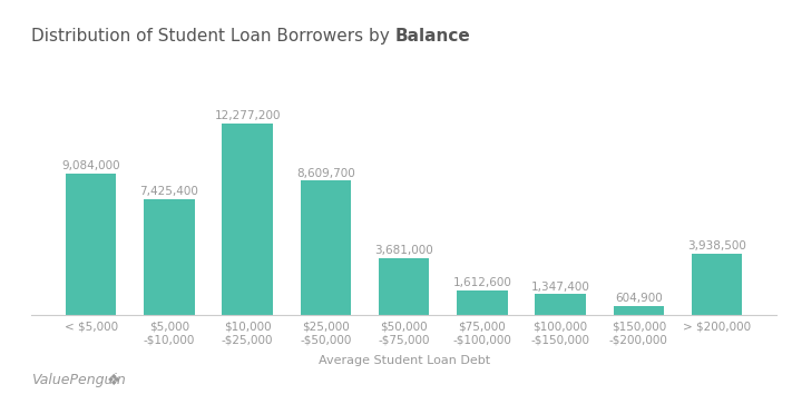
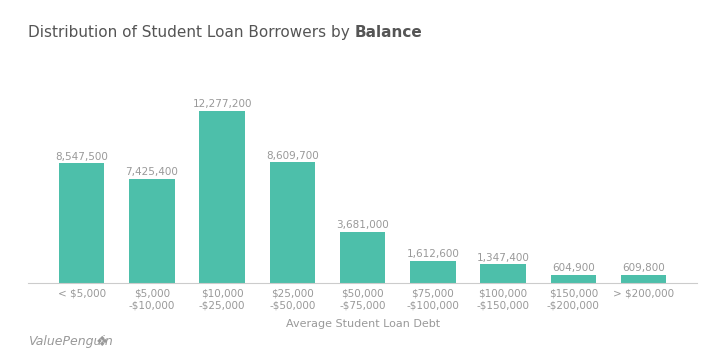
< $5,000: 9,084,000 -> 8,547,500
> $200,000: 3,938,500 -> 609,800
